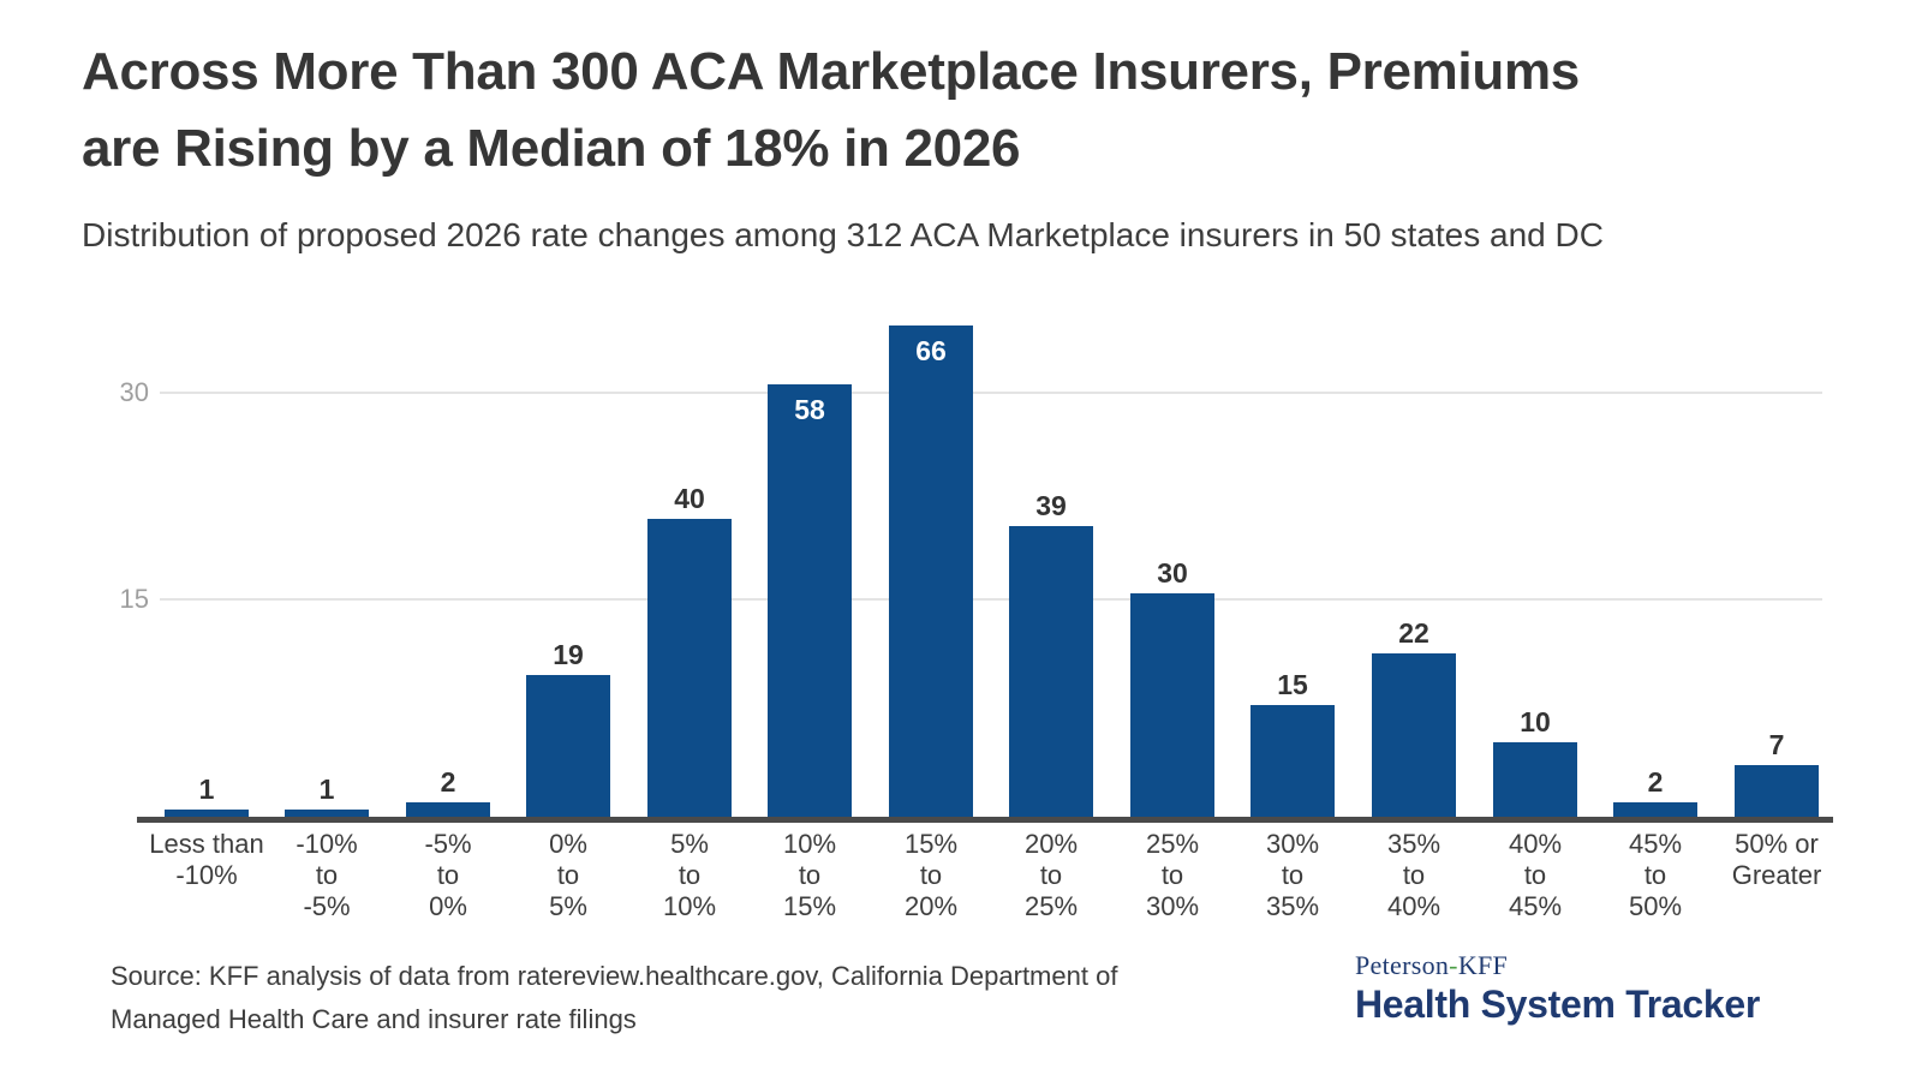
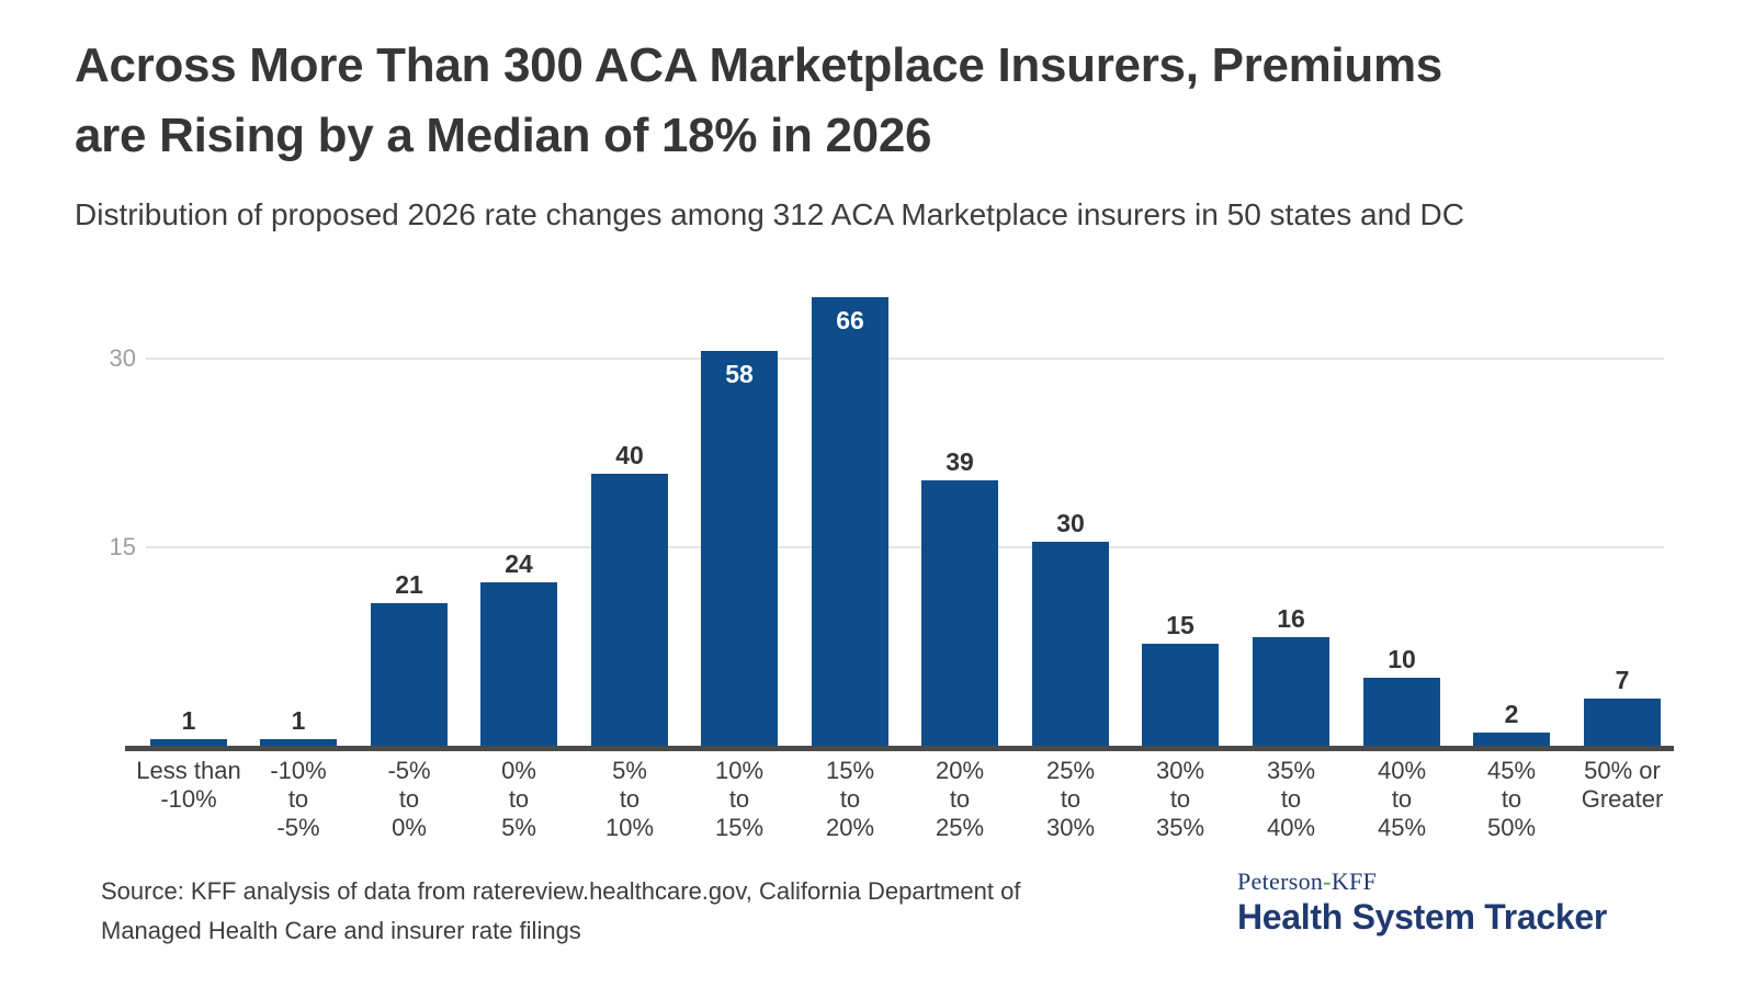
-5% to 0%: 2 -> 21
0% to 5%: 19 -> 24
35% to 40%: 22 -> 16
